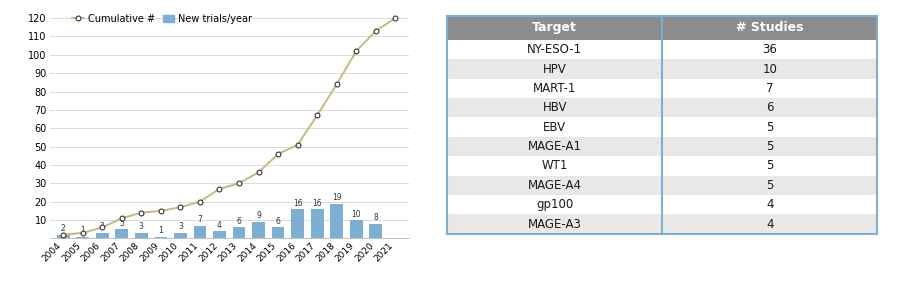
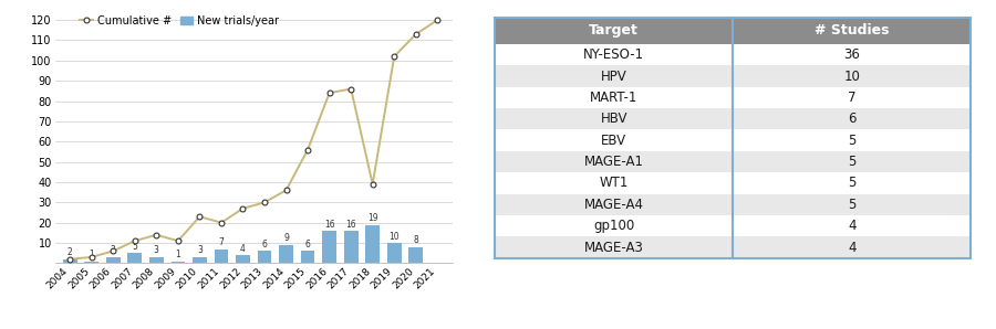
Cumulative #/2009: 15 -> 11
Cumulative #/2010: 17 -> 23
Cumulative #/2015: 46 -> 56
Cumulative #/2016: 51 -> 84
Cumulative #/2017: 67 -> 86
Cumulative #/2018: 84 -> 39
